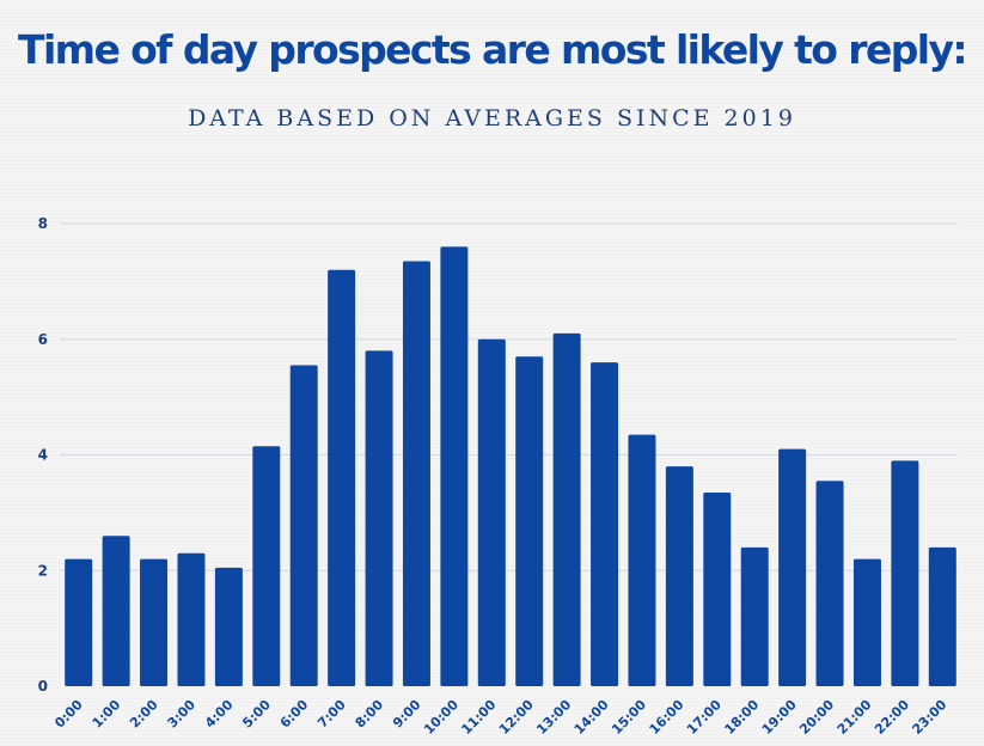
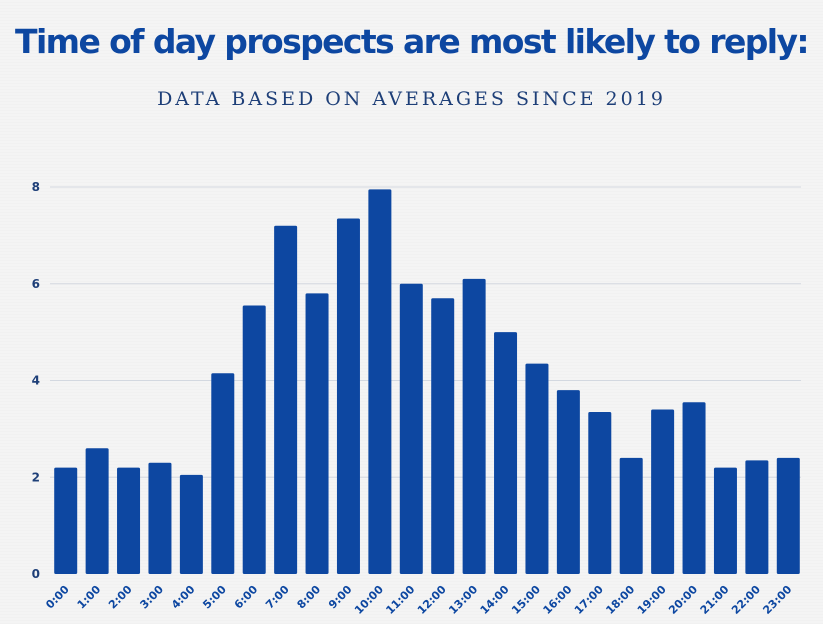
10:00: 7.6 -> 8.0
14:00: 5.6 -> 5.0
19:00: 4.1 -> 3.4
22:00: 3.9 -> 2.4
